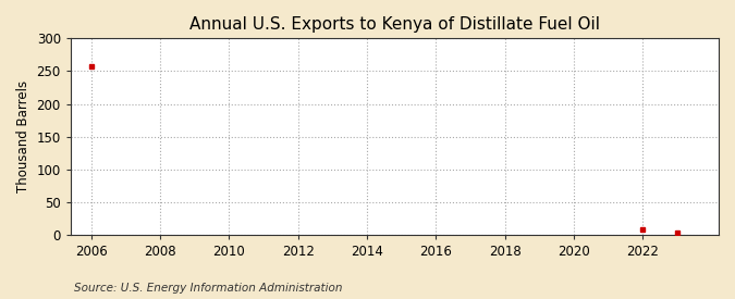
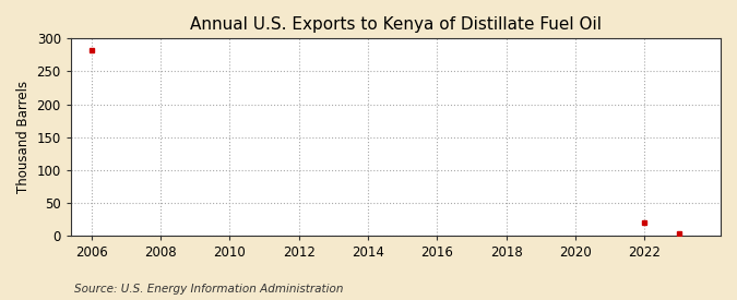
2006: 258 -> 282
2022: 8 -> 20
